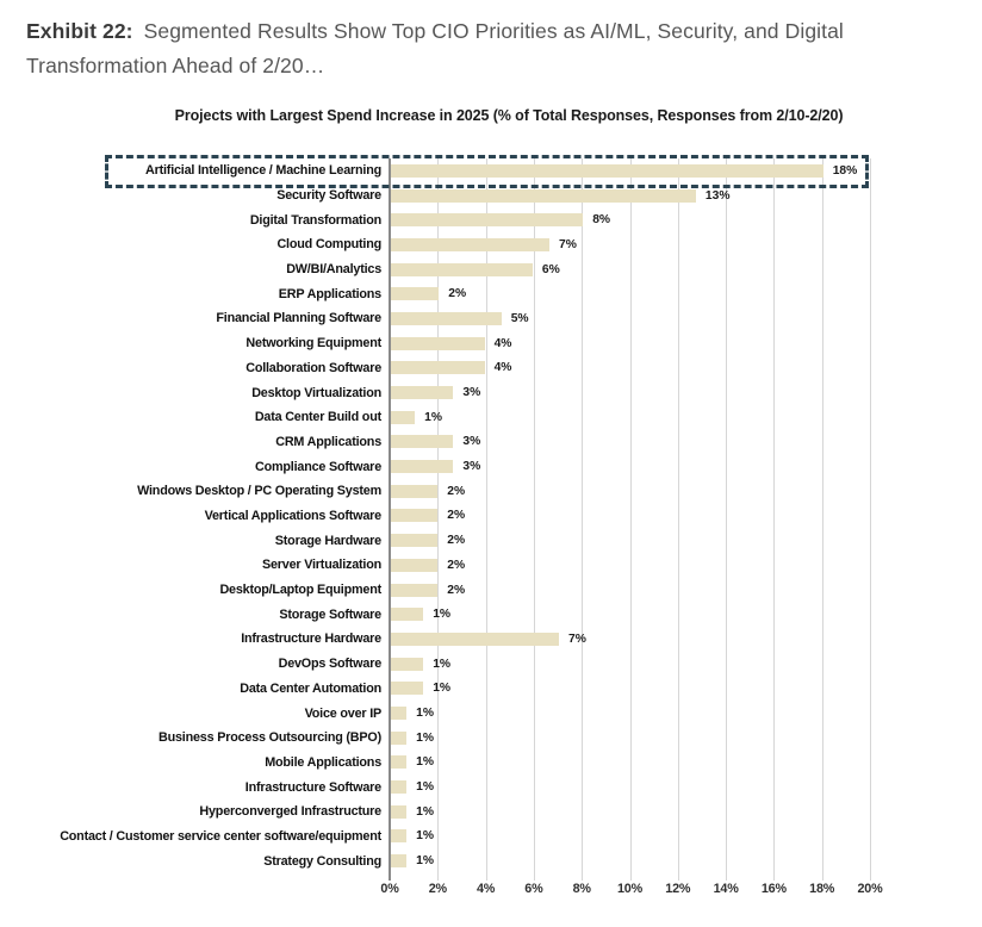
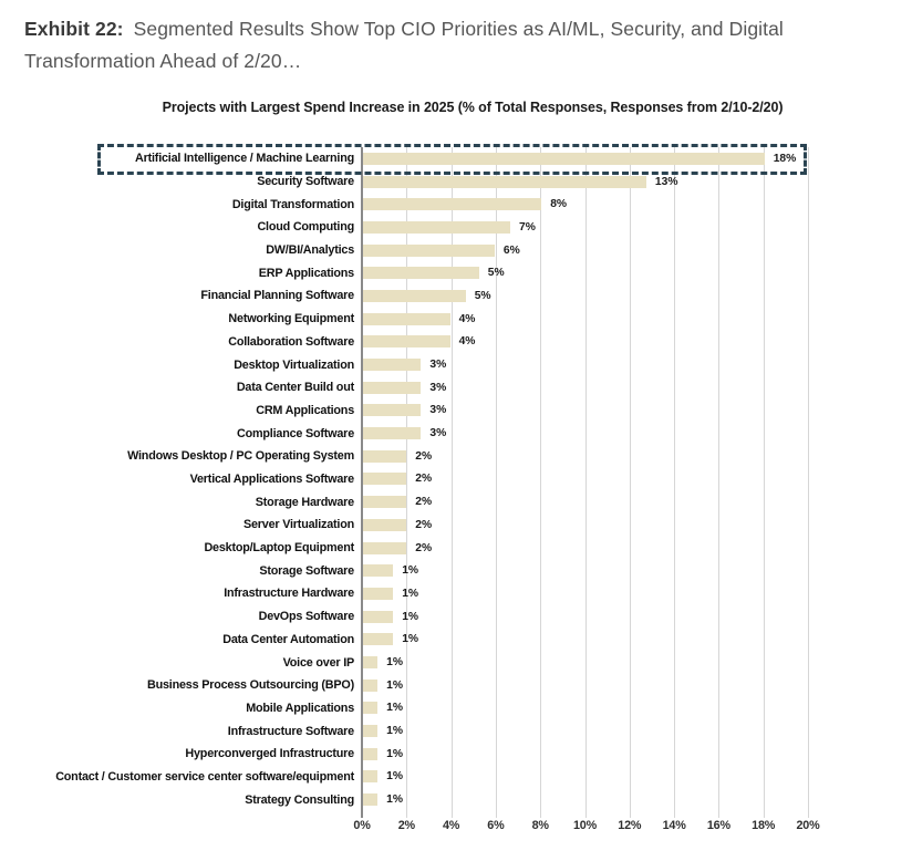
ERP Applications: 2% -> 5%
Data Center Build out: 1% -> 3%
Infrastructure Hardware: 7% -> 1%
